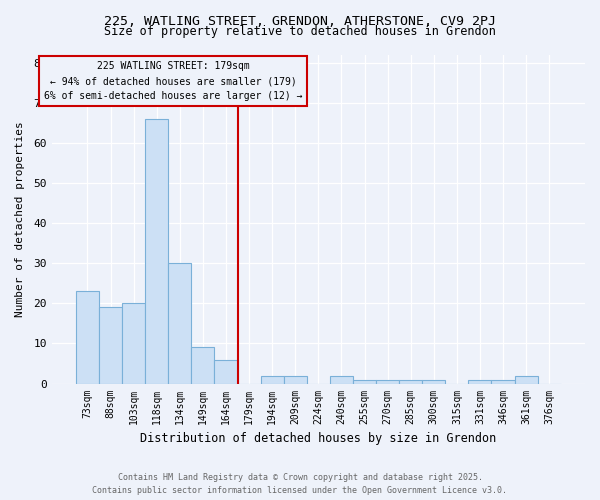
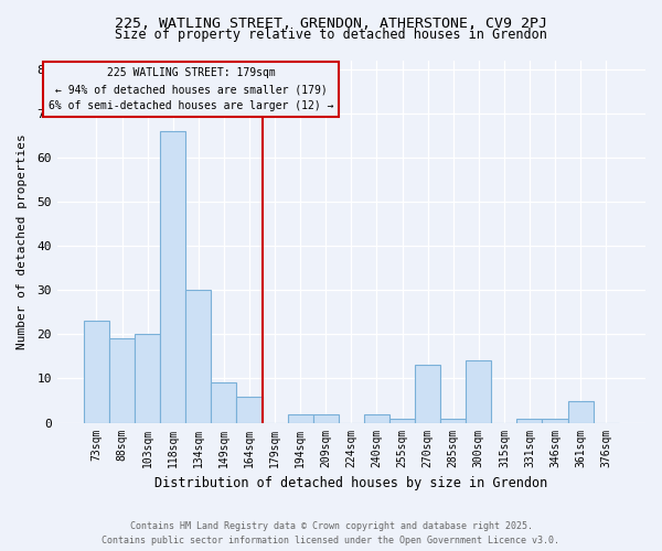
270sqm: 1 -> 13
300sqm: 1 -> 14
361sqm: 2 -> 5
